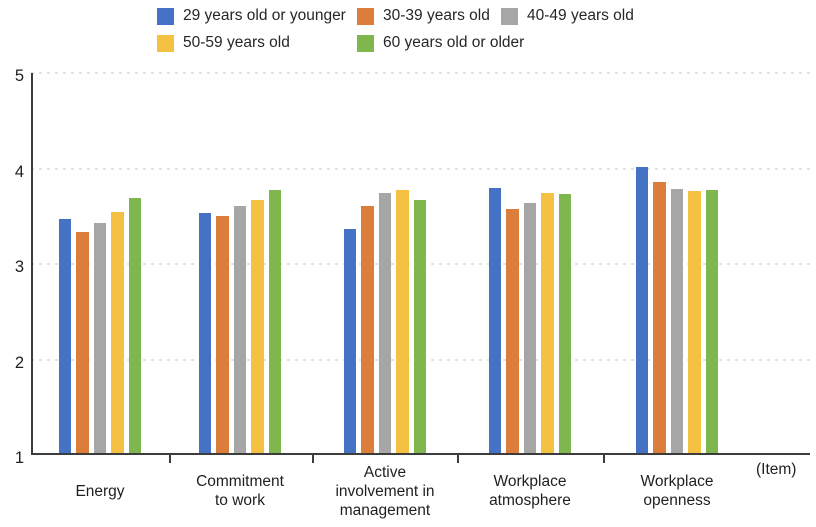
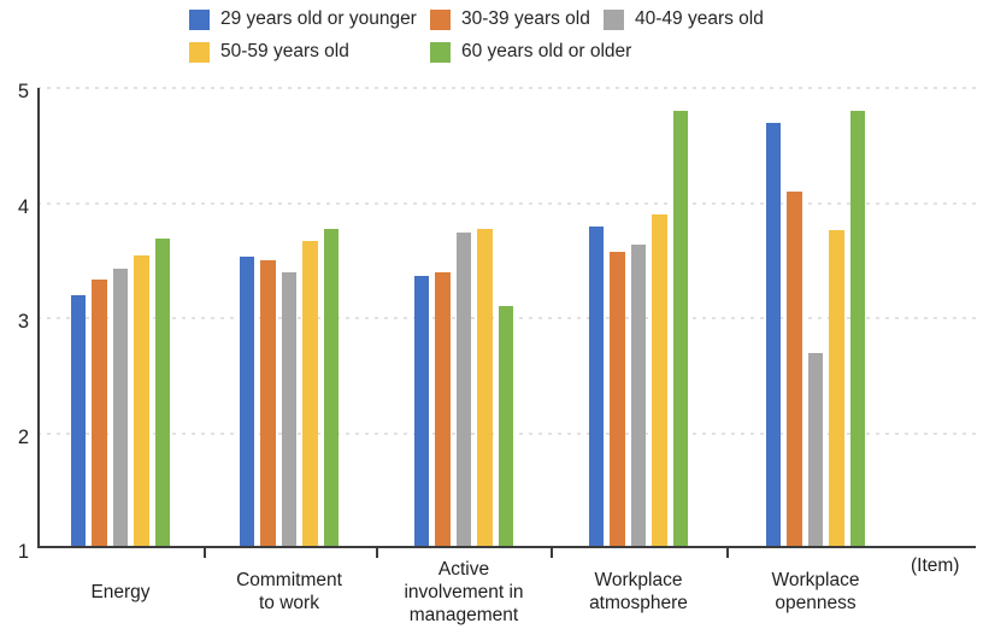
29 years old or younger/Energy: 3.5 -> 3.2
40-49 years old/Commitment to work: 3.6 -> 3.4
30-39 years old/Active involvement in management: 3.6 -> 3.4
60 years old or older/Active involvement in management: 3.7 -> 3.1
50-59 years old/Workplace atmosphere: 3.7 -> 3.9
60 years old or older/Workplace atmosphere: 3.7 -> 4.8
29 years old or younger/Workplace openness: 4.0 -> 4.7
30-39 years old/Workplace openness: 3.9 -> 4.1
40-49 years old/Workplace openness: 3.8 -> 2.7
60 years old or older/Workplace openness: 3.8 -> 4.8
